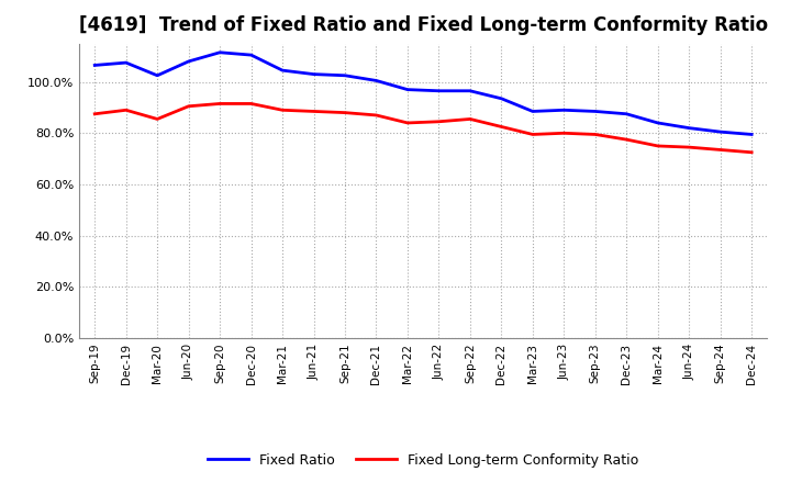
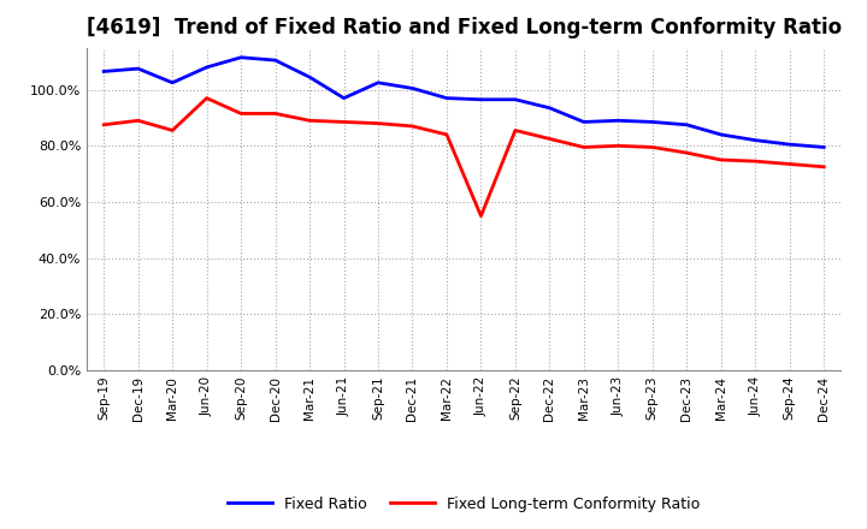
Fixed Long-term Conformity Ratio/Jun-20: 90.5% -> 97.0%
Fixed Ratio/Jun-21: 103.0% -> 97.0%
Fixed Long-term Conformity Ratio/Jun-22: 84.5% -> 55.0%
